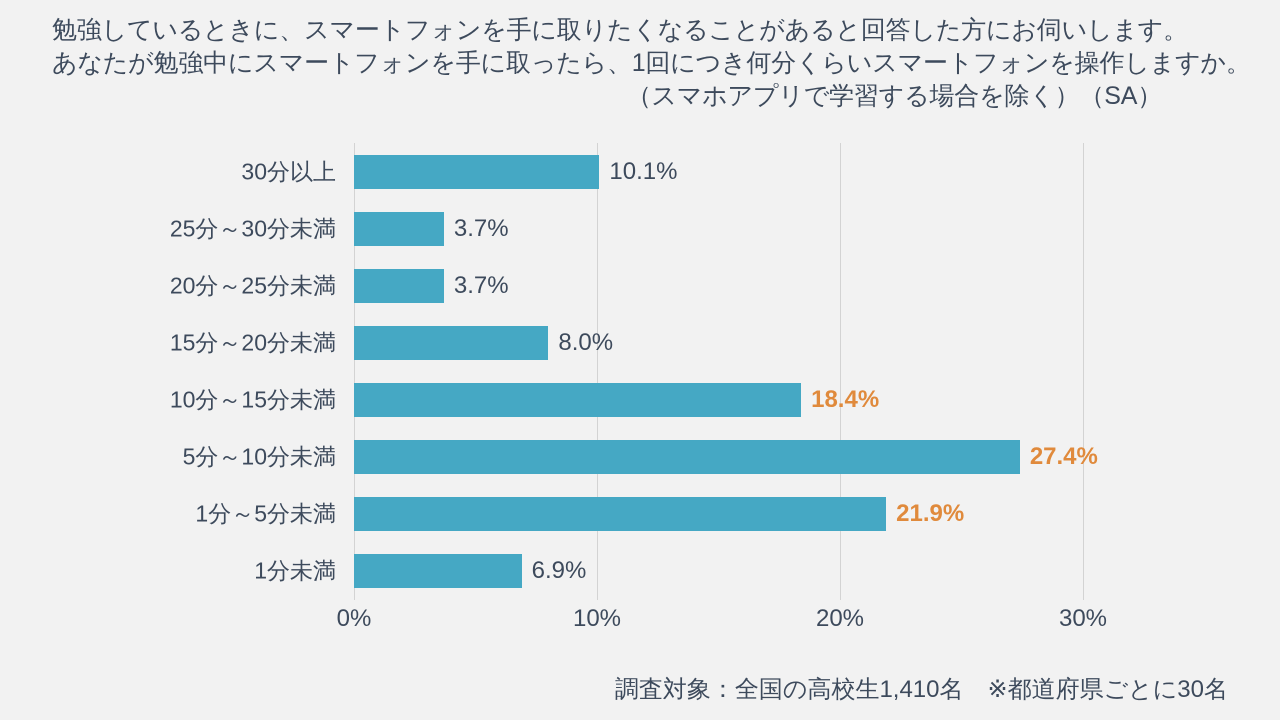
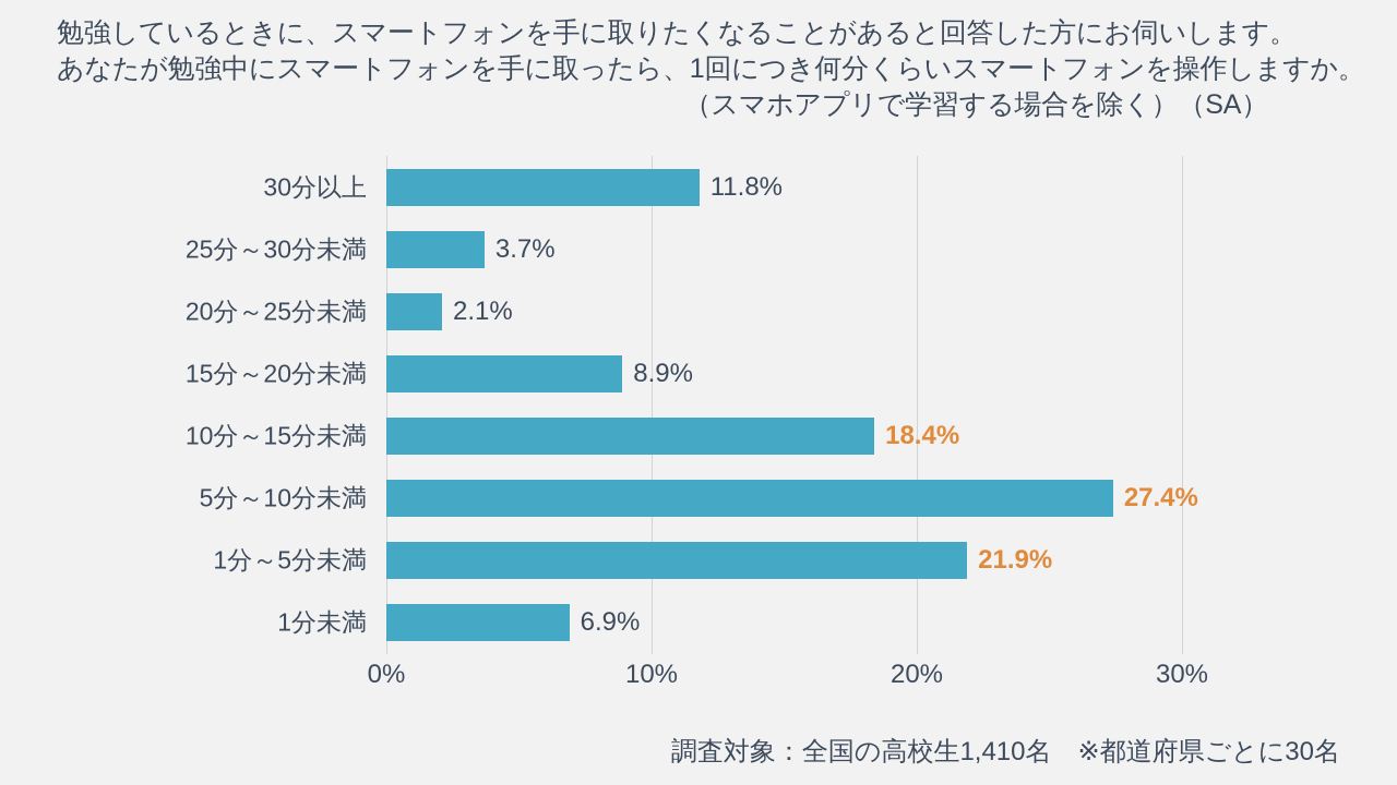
30分以上: 10.1% -> 11.8%
20分～25分未満: 3.7% -> 2.1%
15分～20分未満: 8.0% -> 8.9%
